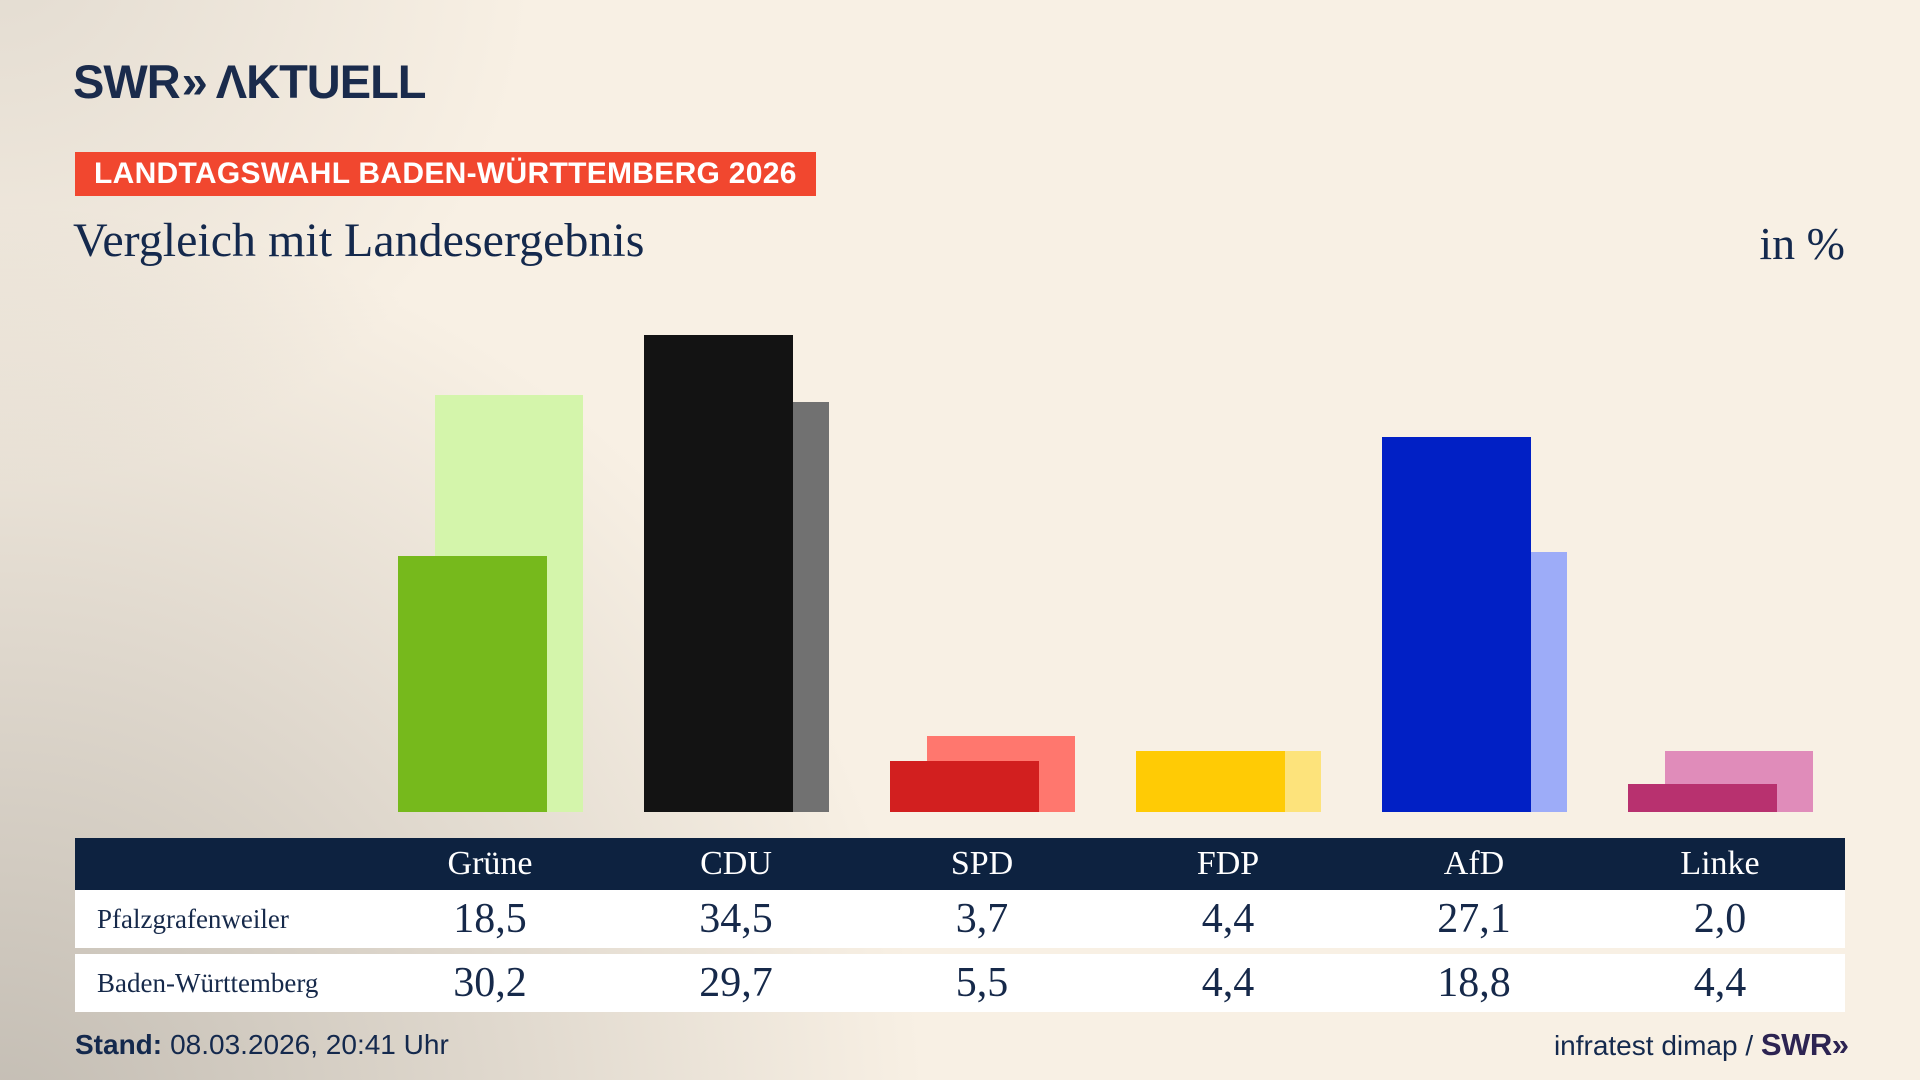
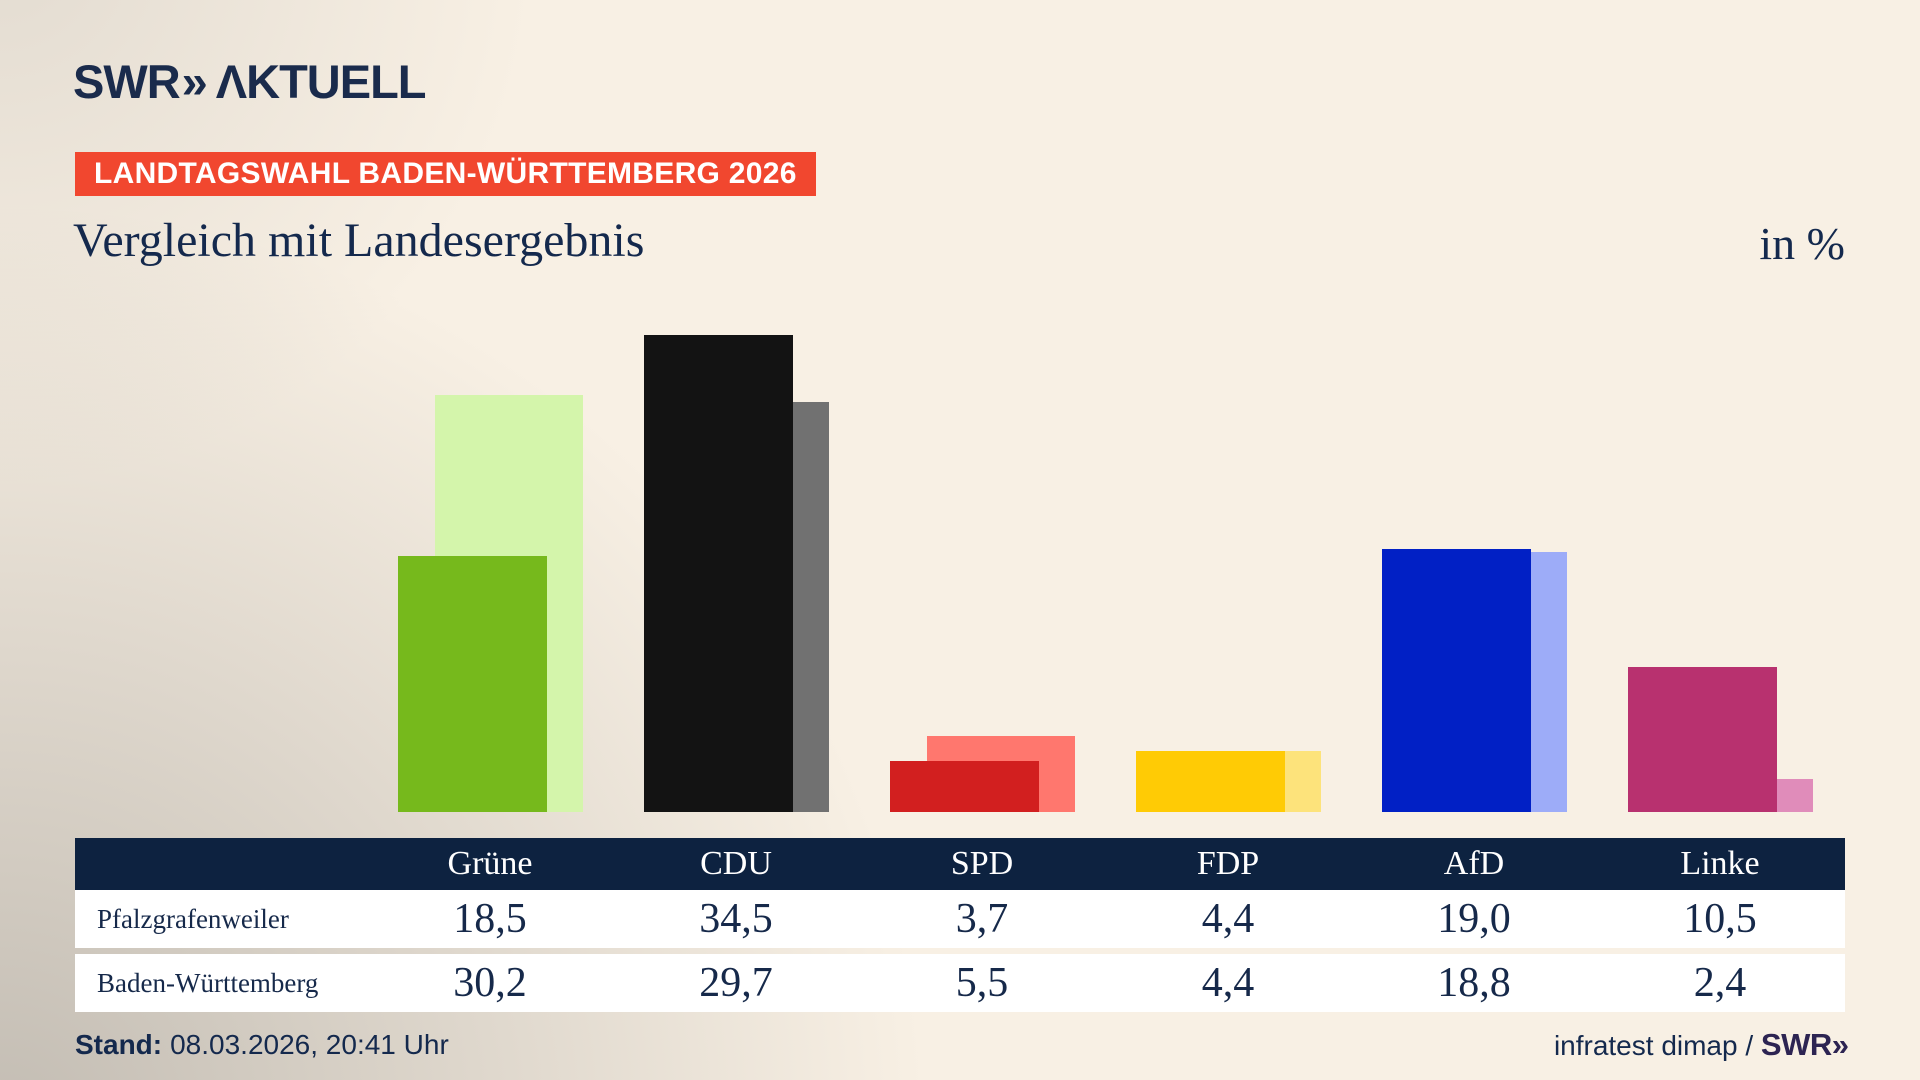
Pfalzgrafenweiler/AfD: 27,1 -> 19,0
Pfalzgrafenweiler/Linke: 2,0 -> 10,5
Baden-Württemberg/Linke: 4,4 -> 2,4
